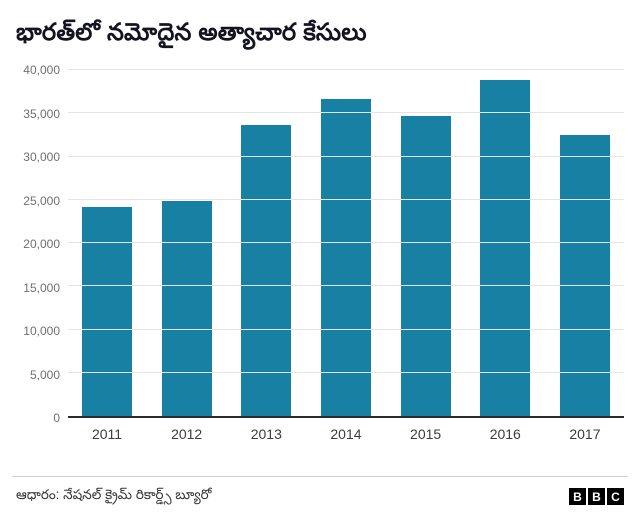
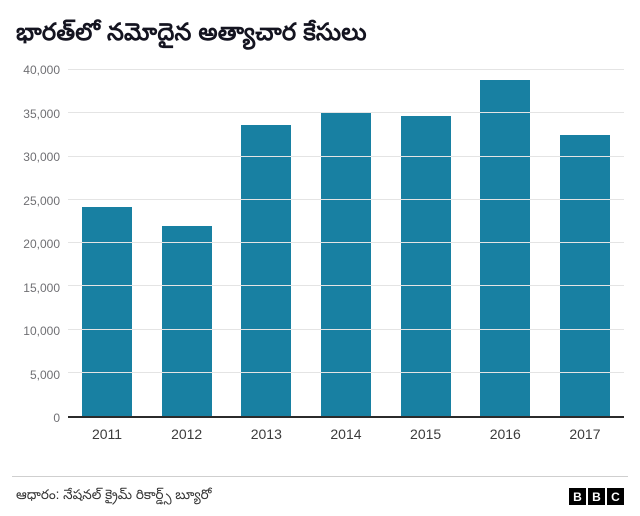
2012: 25000 -> 22000
2014: 37000 -> 35000
